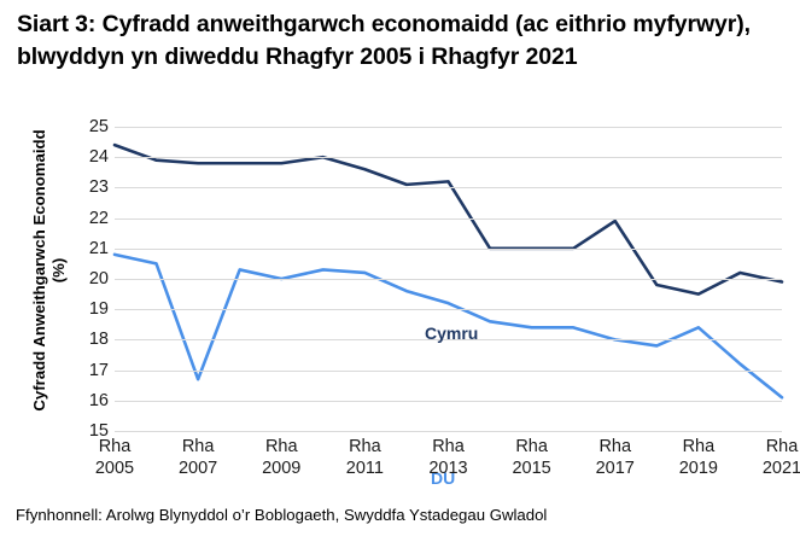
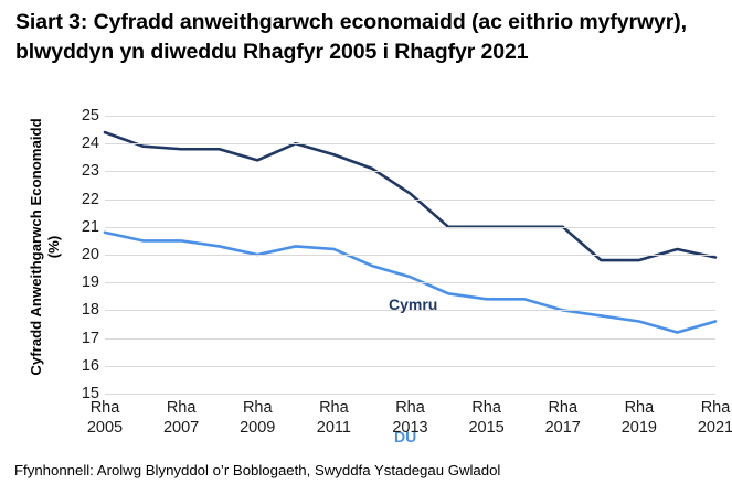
DU/2007: 16.7 -> 20.5
Cymru/2009: 23.8 -> 23.4
Cymru/2013: 23.2 -> 22.2
Cymru/2017: 21.9 -> 21.0
Cymru/2019: 19.5 -> 19.8
DU/2019: 18.4 -> 17.6
DU/2021: 16.1 -> 17.6
